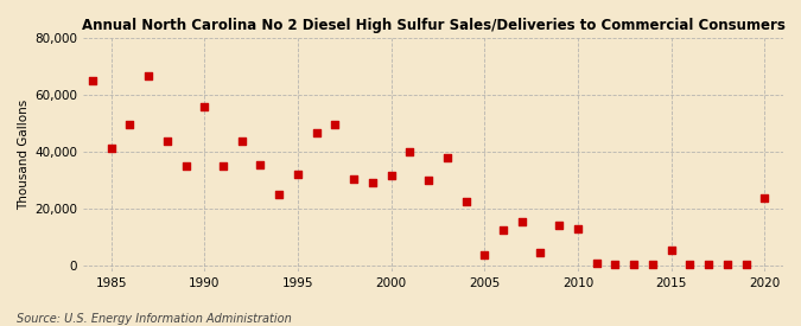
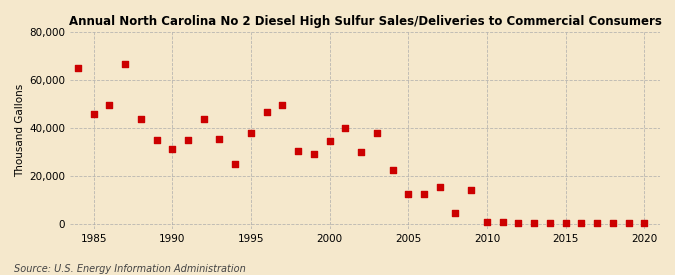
1985: 41,000 -> 46,000
1990: 56,000 -> 31,000
1995: 32,000 -> 38,000
2000: 31,500 -> 34,500
2005: 3,500 -> 12,500
2010: 13,000 -> 800
2015: 5,500 -> 200
2020: 23,500 -> 200
